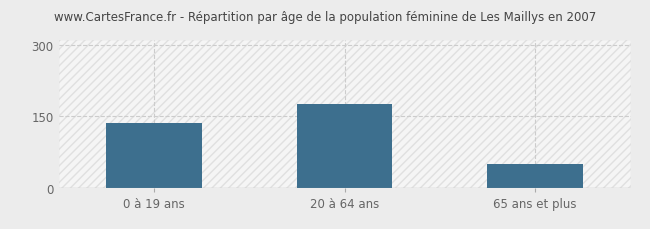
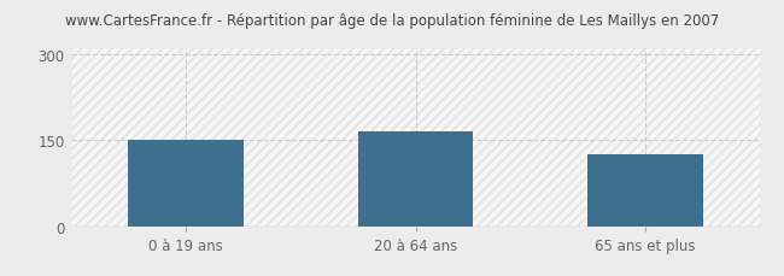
0 à 19 ans: 137 -> 150
20 à 64 ans: 176 -> 165
65 ans et plus: 50 -> 125
